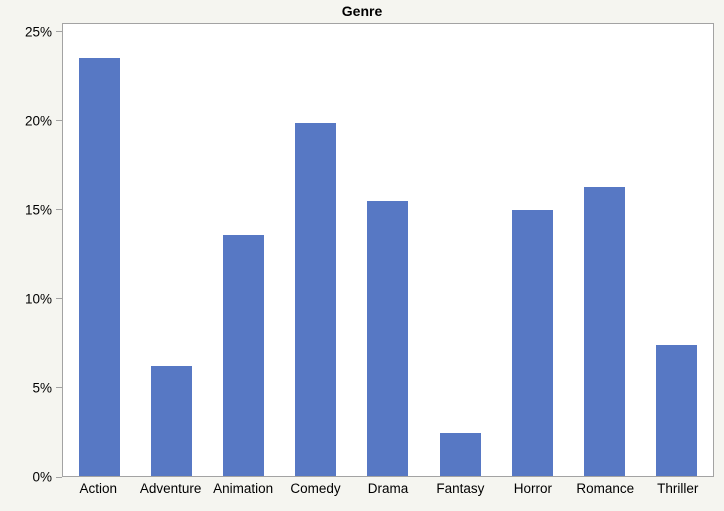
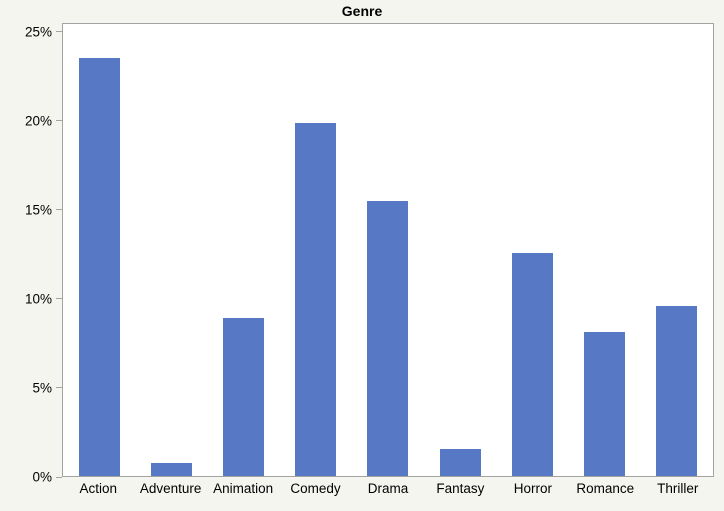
Adventure: 6.2% -> 0.8%
Animation: 13.6% -> 8.9%
Fantasy: 2.4% -> 1.5%
Horror: 15.0% -> 12.6%
Romance: 16.3% -> 8.1%
Thriller: 7.4% -> 9.6%
